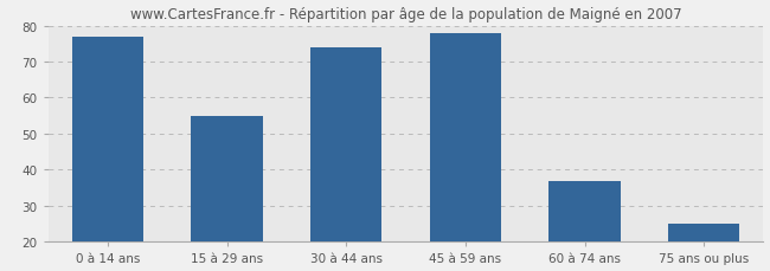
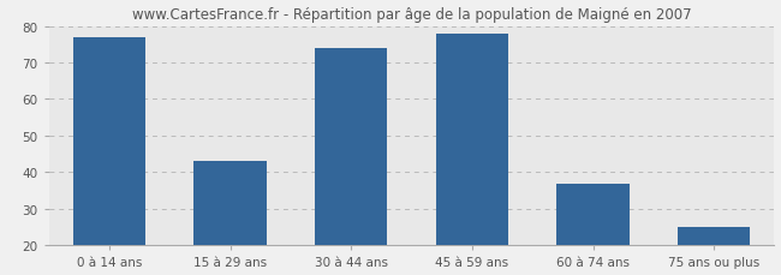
15 à 29 ans: 55 -> 43
